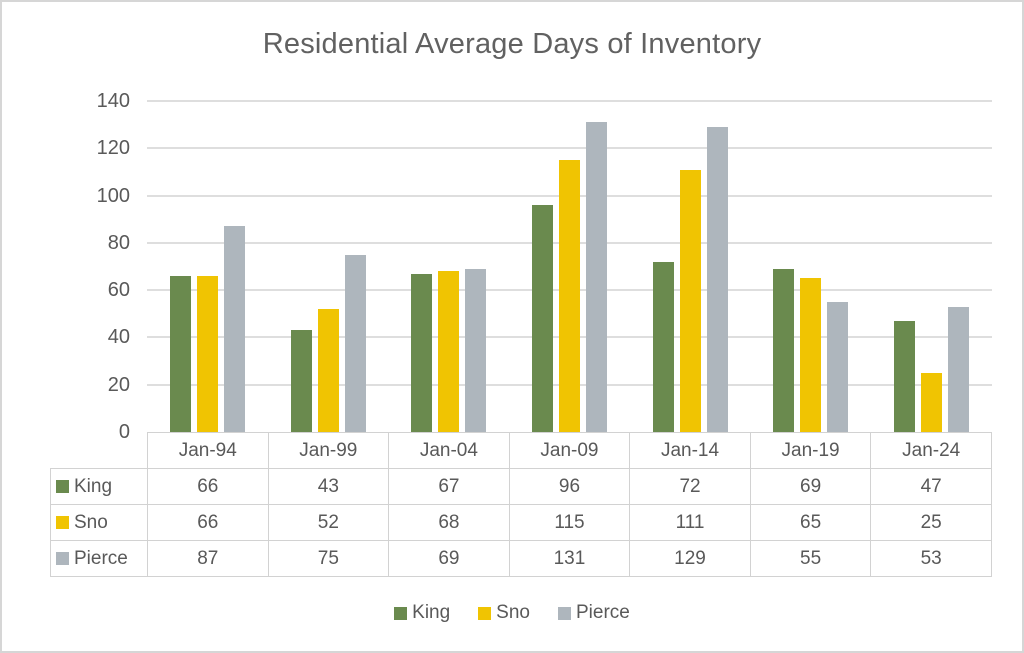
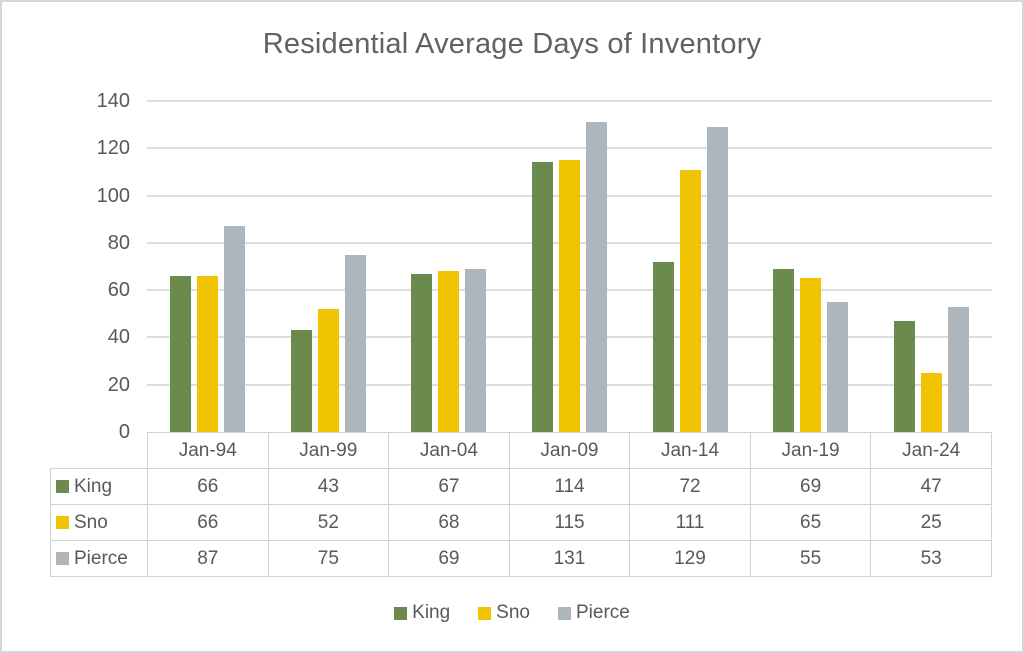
King/Jan-09: 96 -> 114
